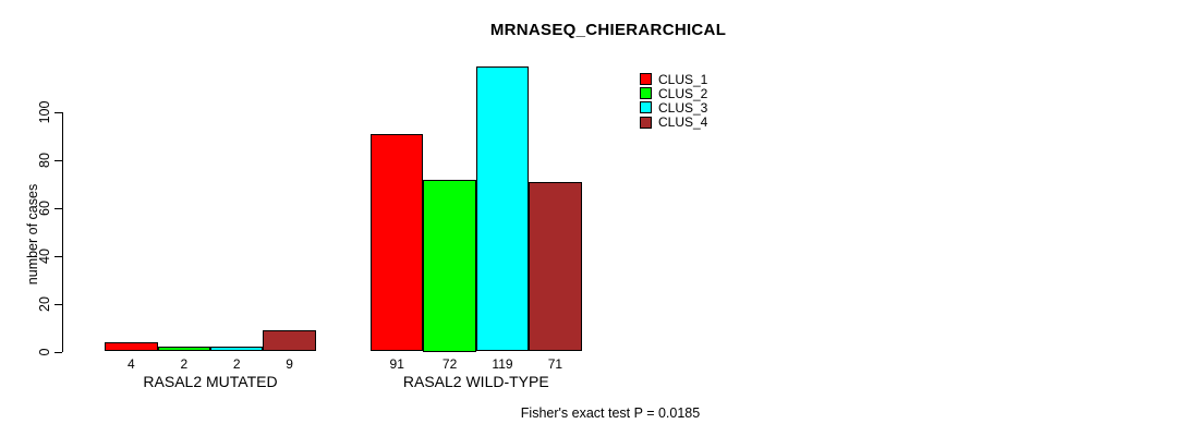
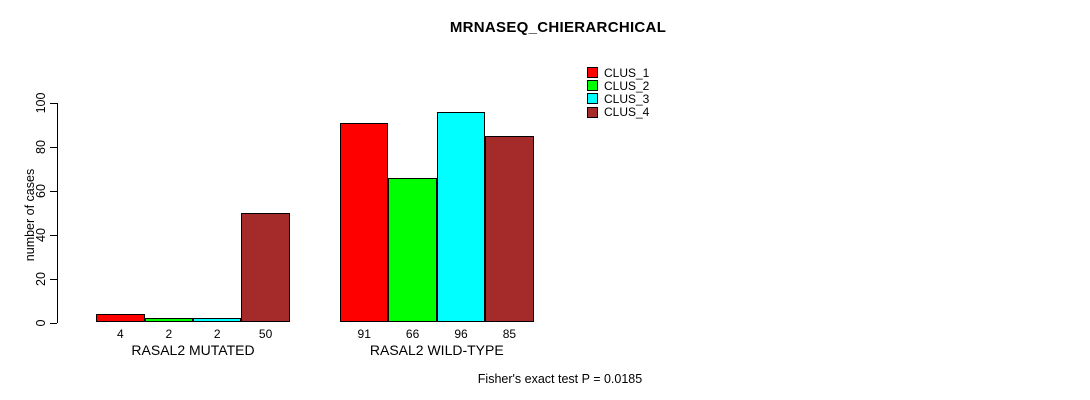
CLUS_4/RASAL2 MUTATED: 9 -> 50
CLUS_2/RASAL2 WILD-TYPE: 72 -> 66
CLUS_3/RASAL2 WILD-TYPE: 119 -> 96
CLUS_4/RASAL2 WILD-TYPE: 71 -> 85
